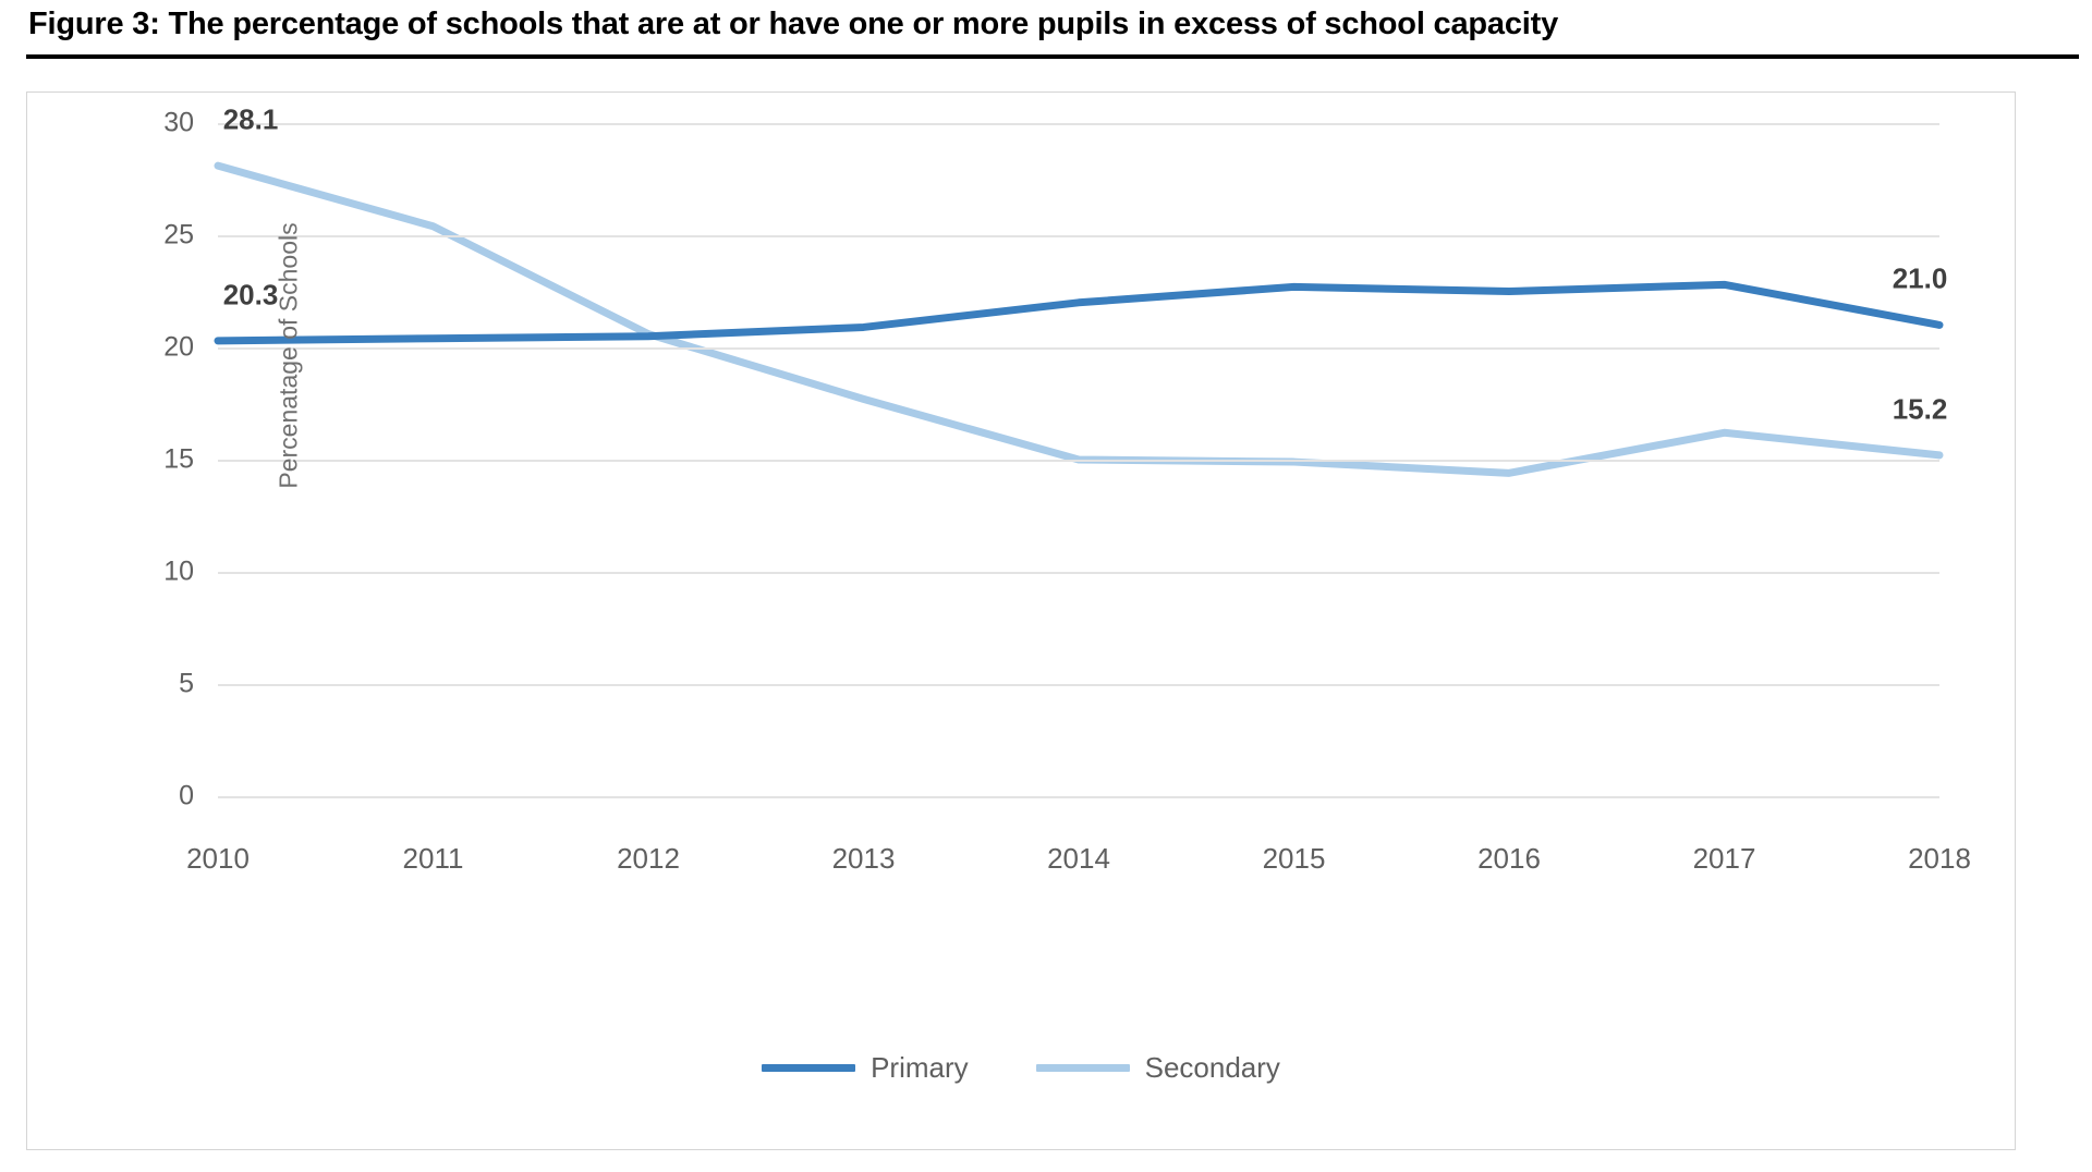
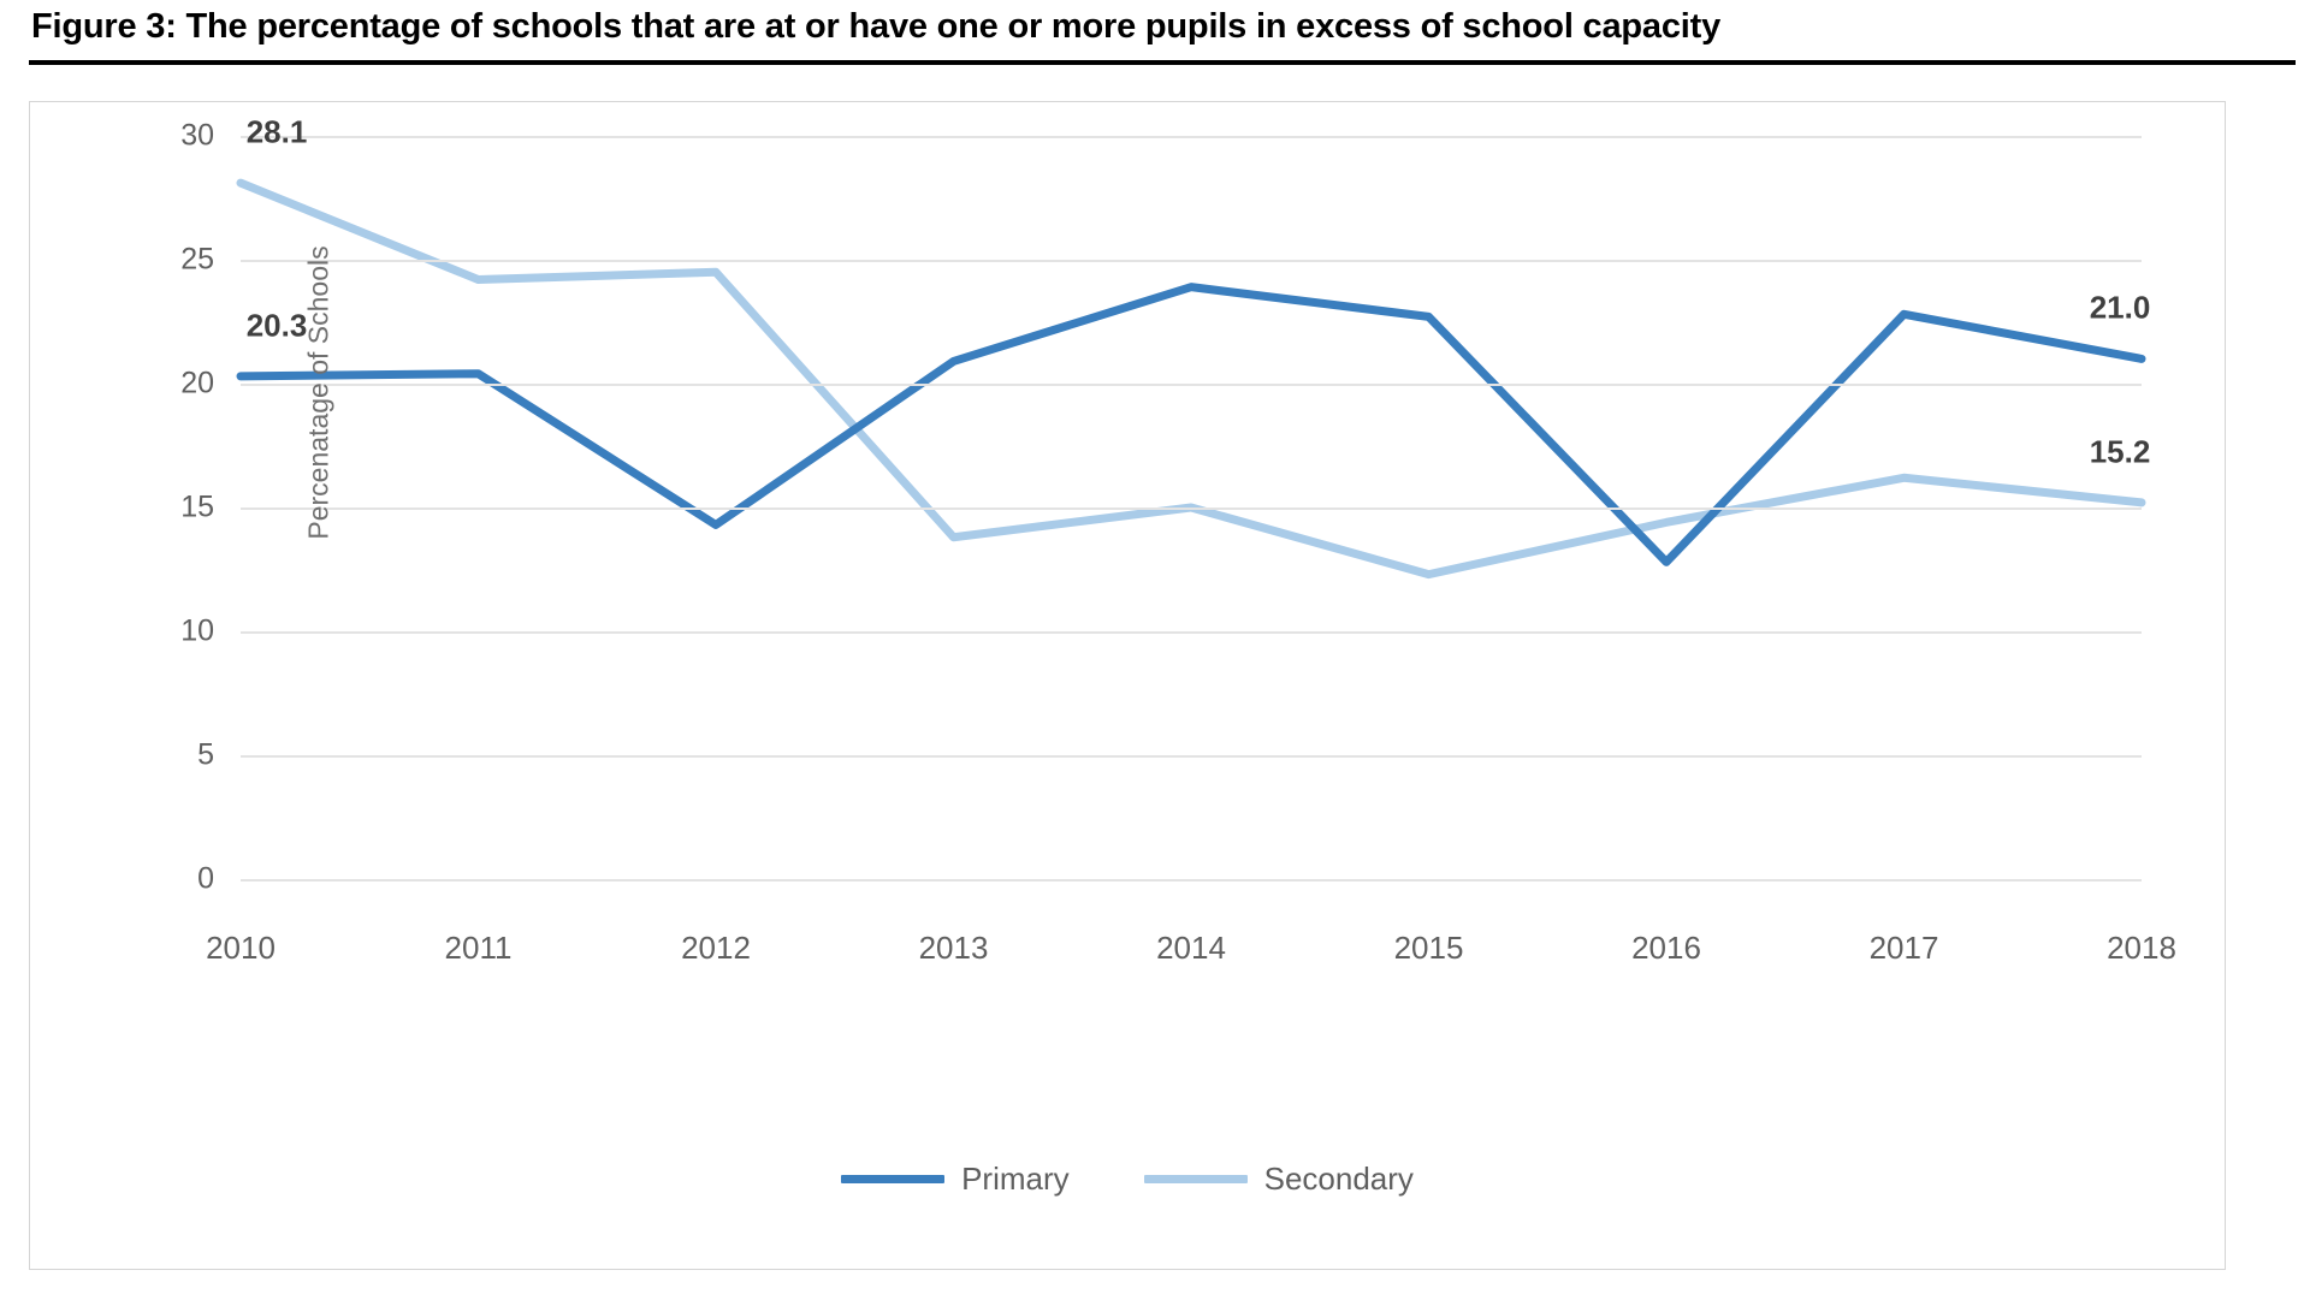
Secondary/2011: 25.4 -> 24.2
Primary/2012: 20.5 -> 14.3
Secondary/2012: 20.6 -> 24.5
Secondary/2013: 17.7 -> 13.8
Primary/2014: 22.0 -> 23.9
Secondary/2015: 14.9 -> 12.3
Primary/2016: 22.5 -> 12.8
